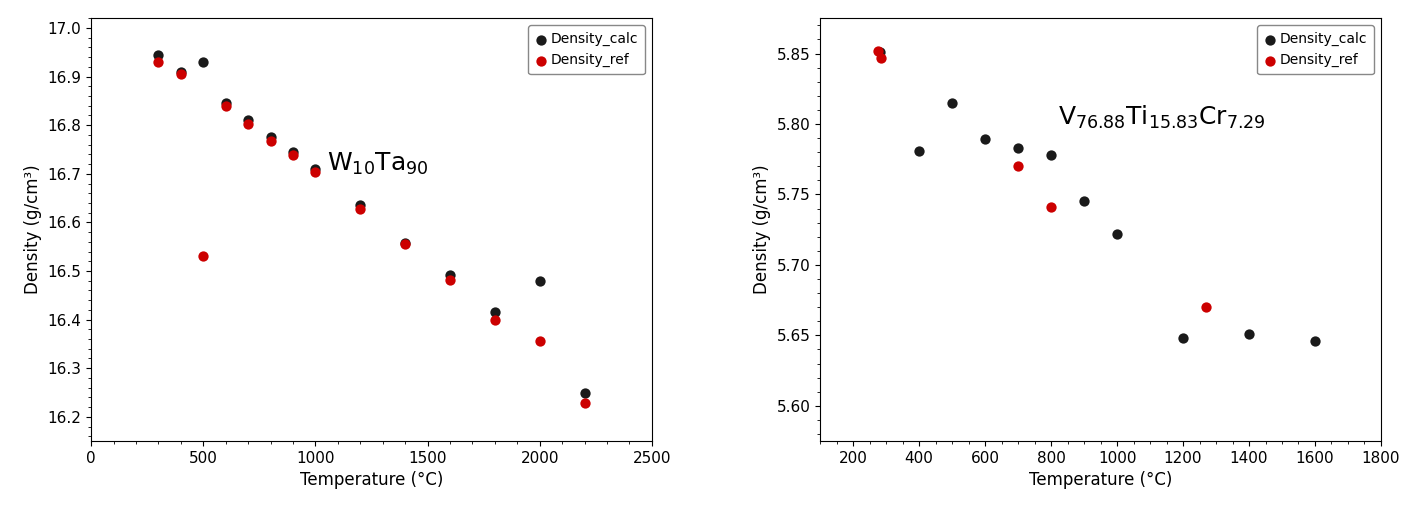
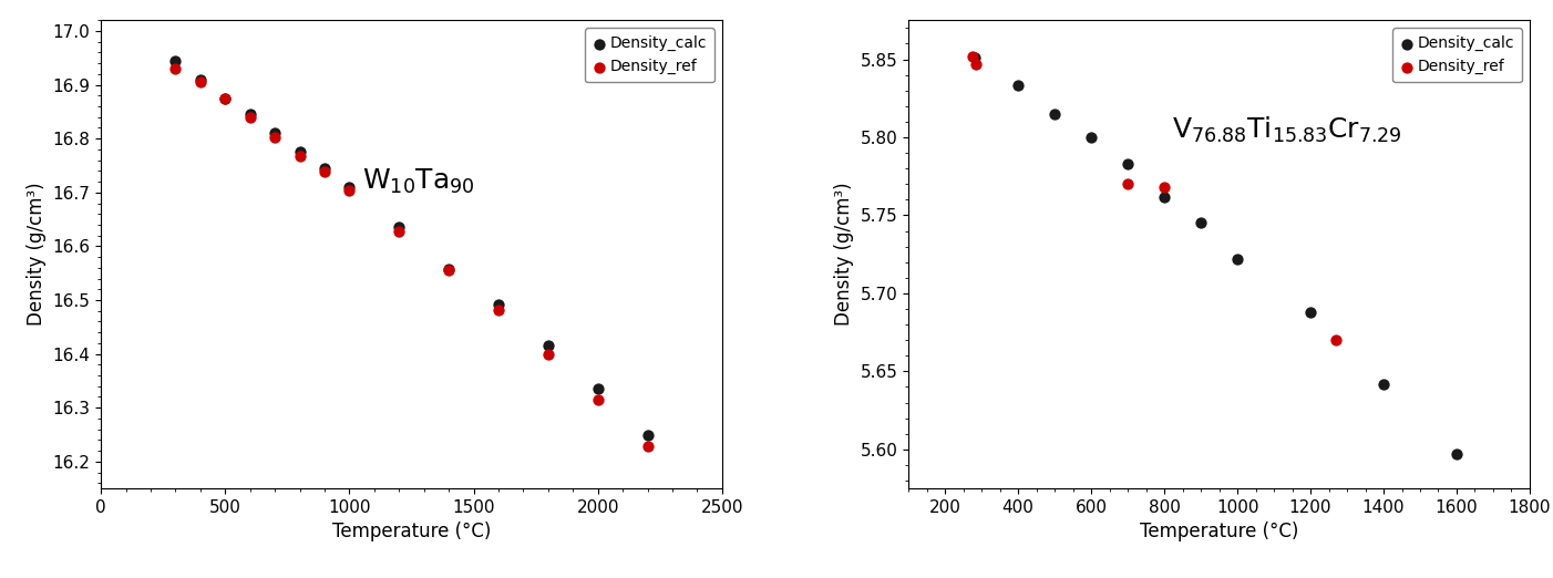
Density_calc/500: 16.930 -> 16.875
Density_ref/500: 16.530 -> 16.875
Density_calc/2000: 16.480 -> 16.335
Density_ref/2000: 16.355 -> 16.315
Density_calc/400: 5.781 -> 5.833
Density_calc/600: 5.789 -> 5.800
Density_calc/800: 5.778 -> 5.762
Density_ref/800: 5.741 -> 5.768
Density_calc/1200: 5.648 -> 5.688
Density_calc/1400: 5.651 -> 5.642
Density_calc/1600: 5.646 -> 5.597
